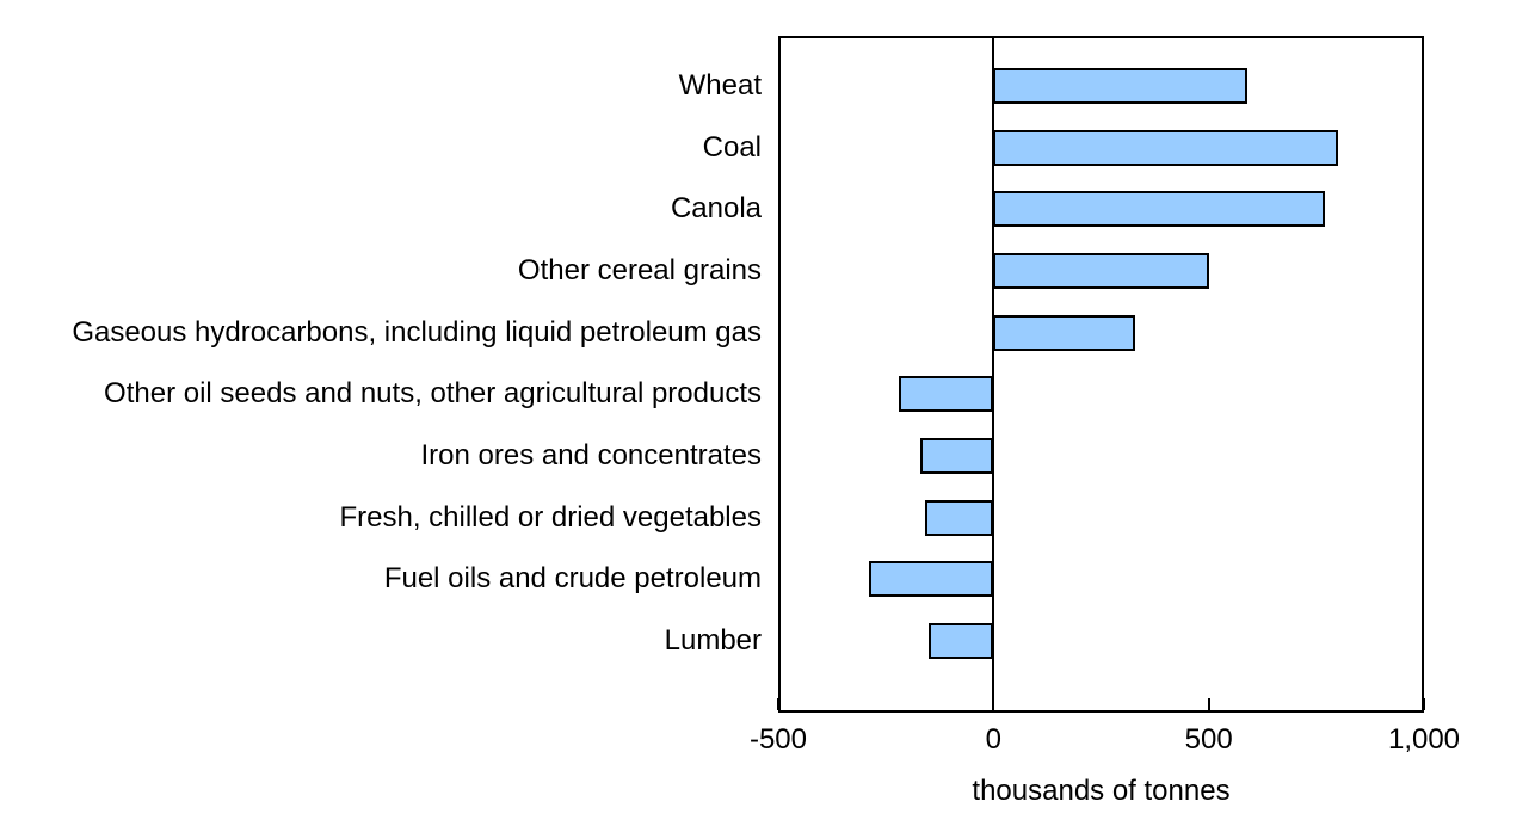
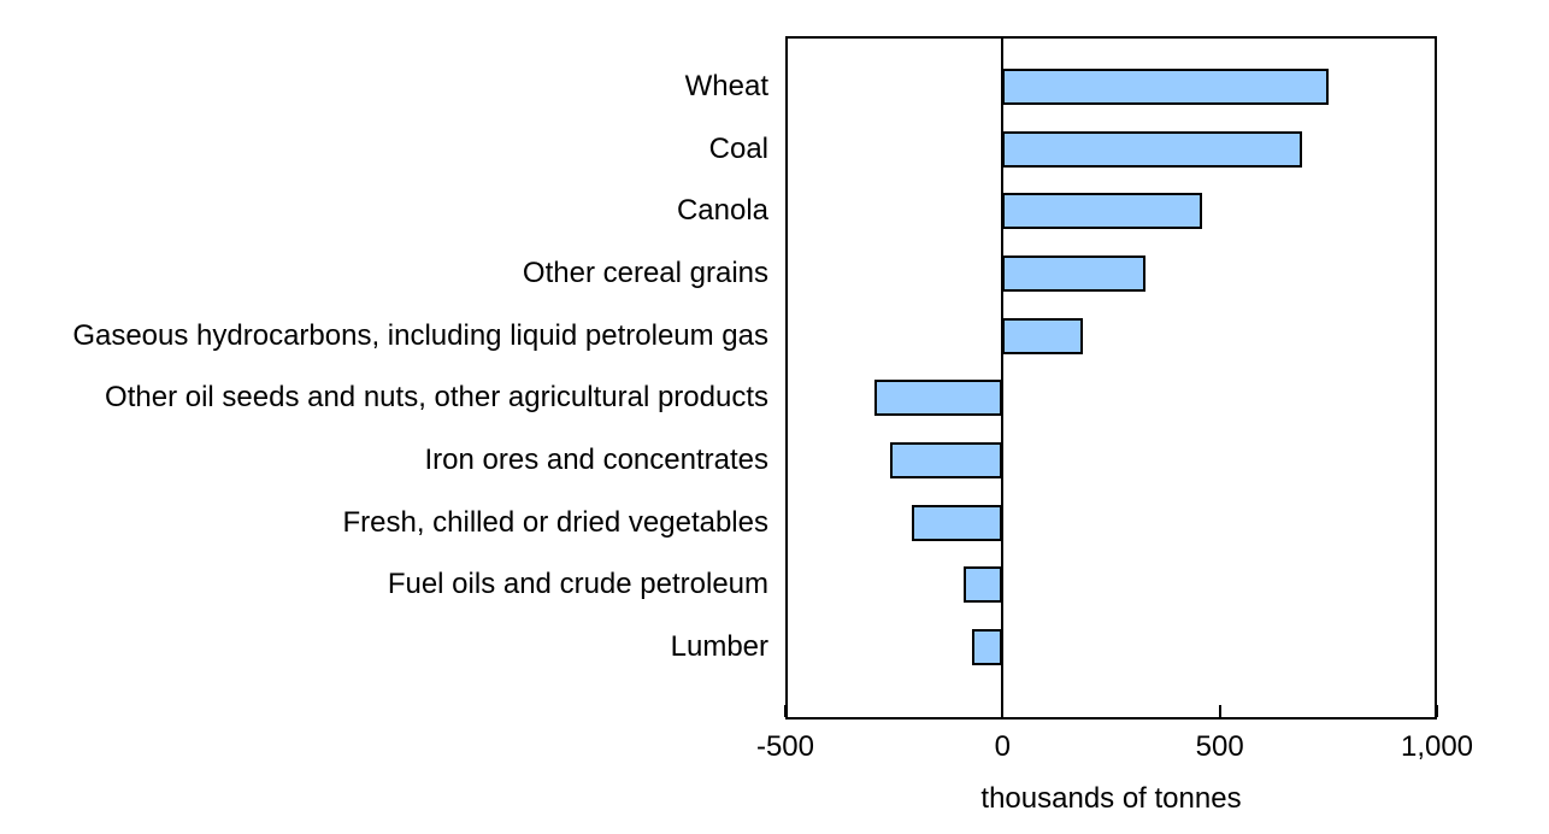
Wheat: 590 -> 750
Coal: 800 -> 690
Canola: 770 -> 460
Other cereal grains: 500 -> 330
Gaseous hydrocarbons, including liquid petroleum gas: 330 -> 180
Other oil seeds and nuts, other agricultural products: -220 -> -300
Iron ores and concentrates: -170 -> -260
Fresh, chilled or dried vegetables: -160 -> -210
Fuel oils and crude petroleum: -290 -> -90
Lumber: -150 -> -70
